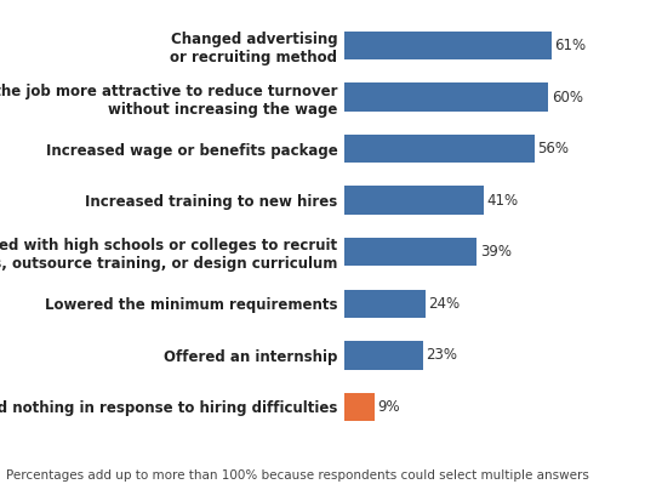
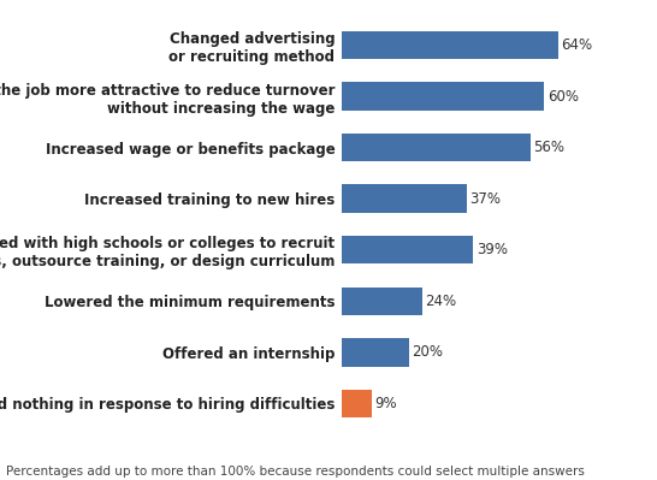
Changed advertising or recruiting method: 61% -> 64%
Increased training to new hires: 41% -> 37%
Offered an internship: 23% -> 20%
